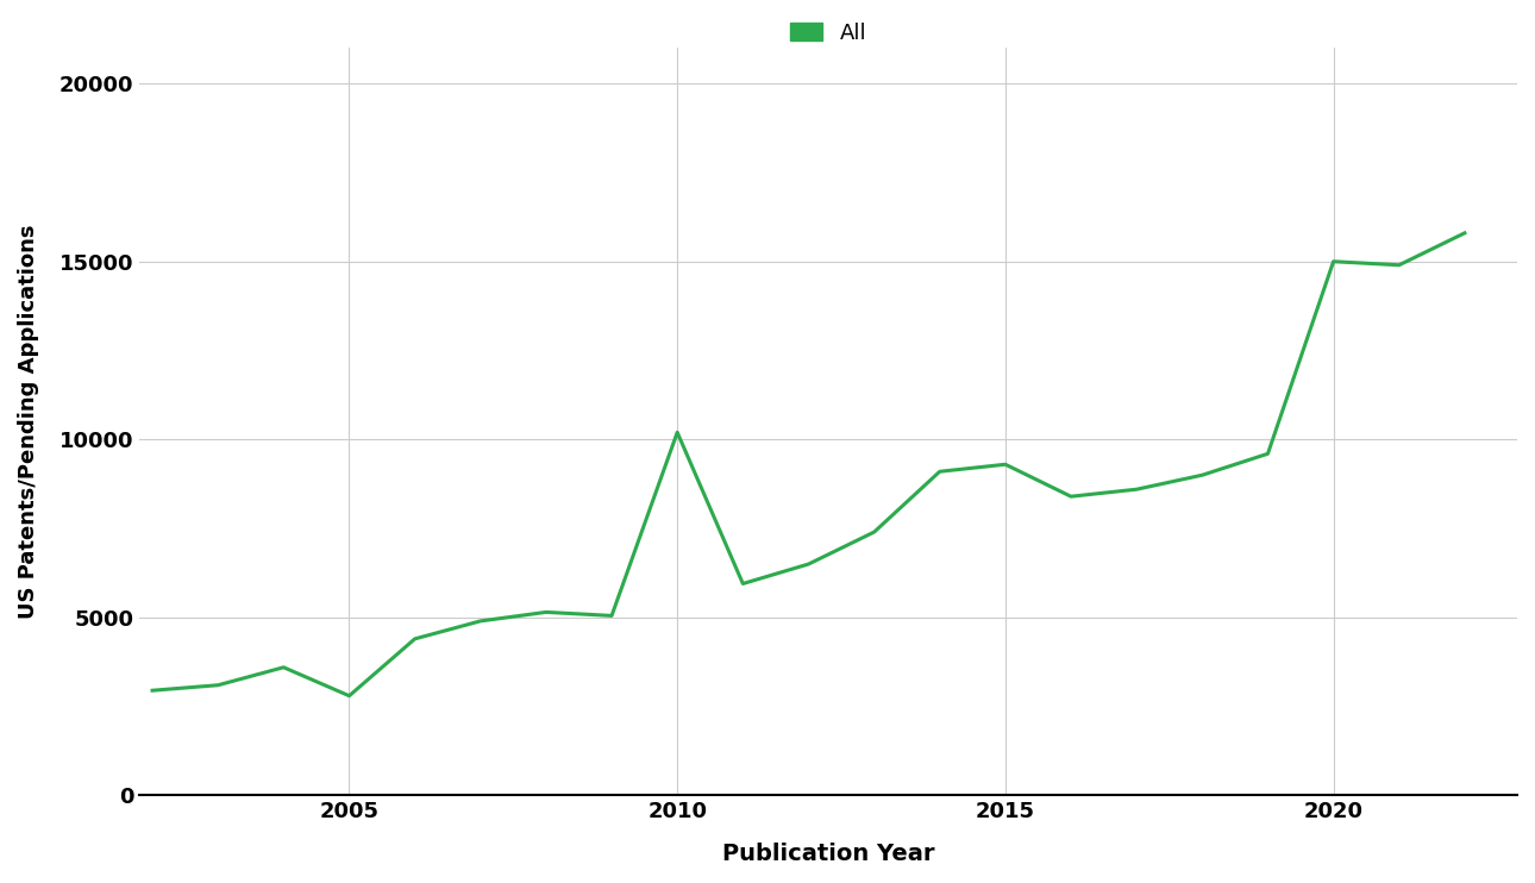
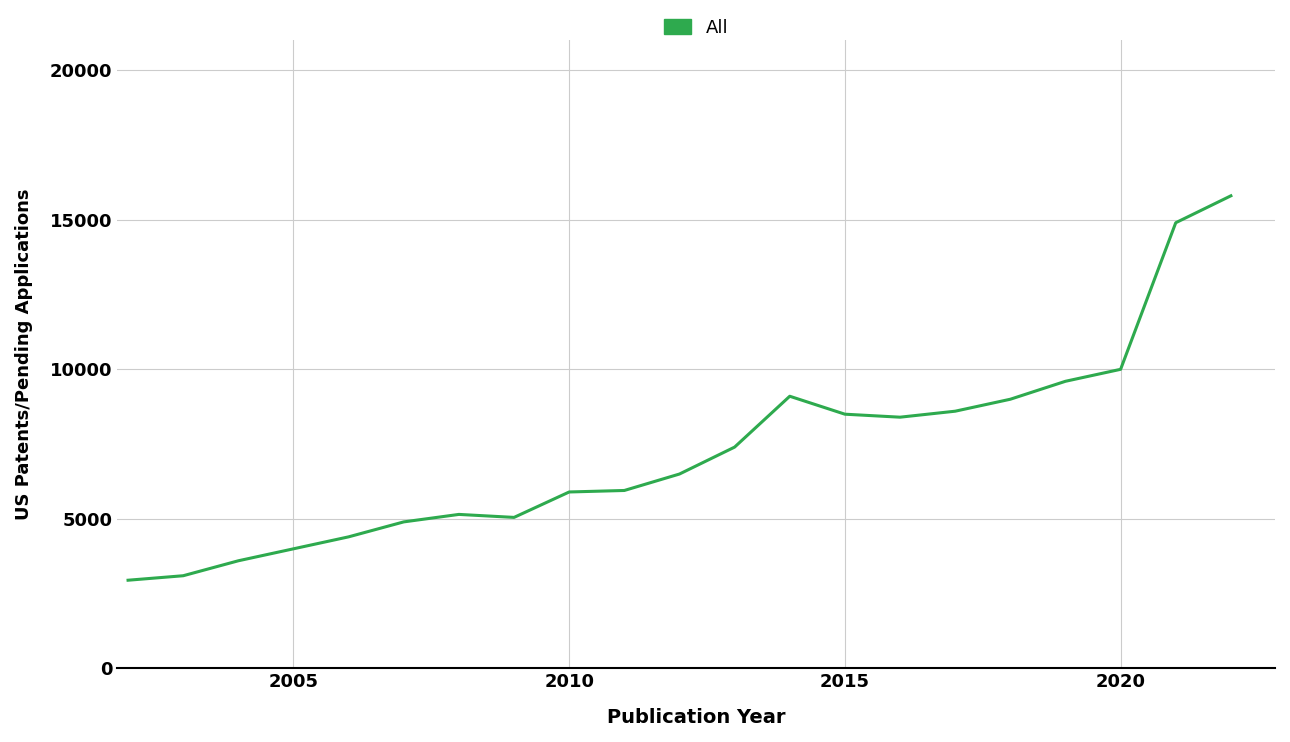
2005: 2800 -> 4000
2010: 10200 -> 5900
2015: 9300 -> 8500
2020: 15000 -> 10000
